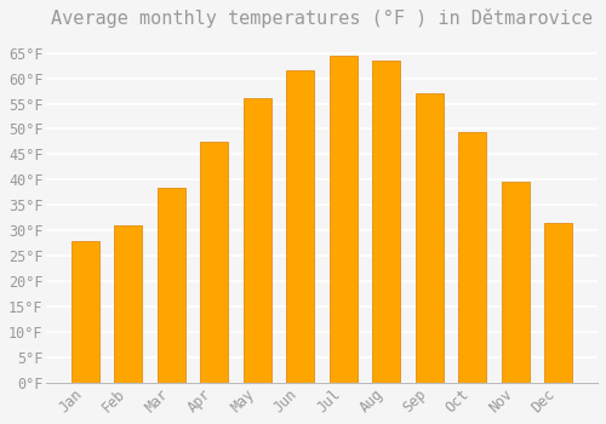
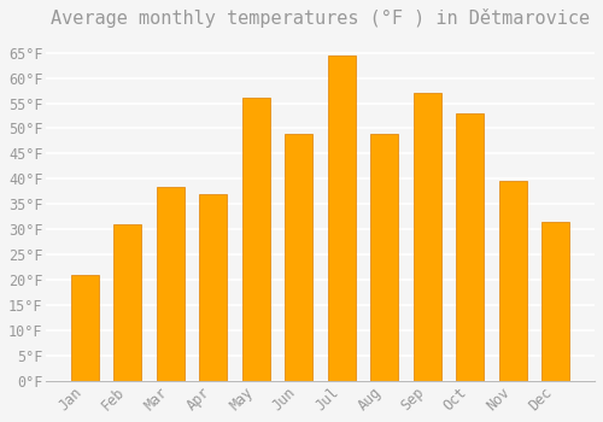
Jan: 28.0°F -> 21.0°F
Apr: 47.5°F -> 37.0°F
Jun: 61.5°F -> 49.0°F
Aug: 63.5°F -> 49.0°F
Oct: 49.5°F -> 53.0°F
